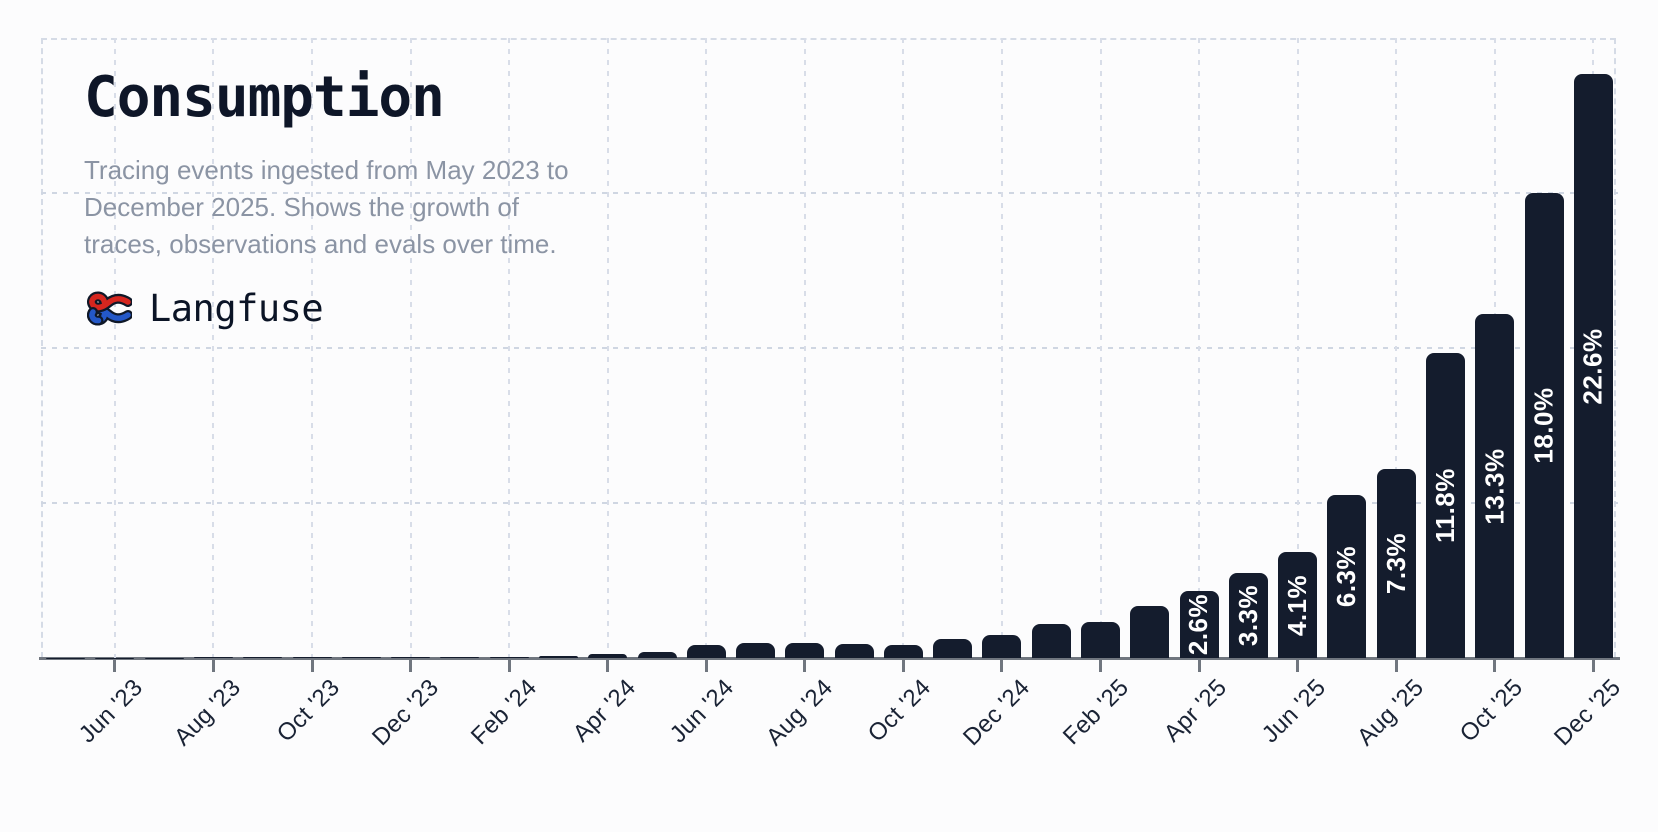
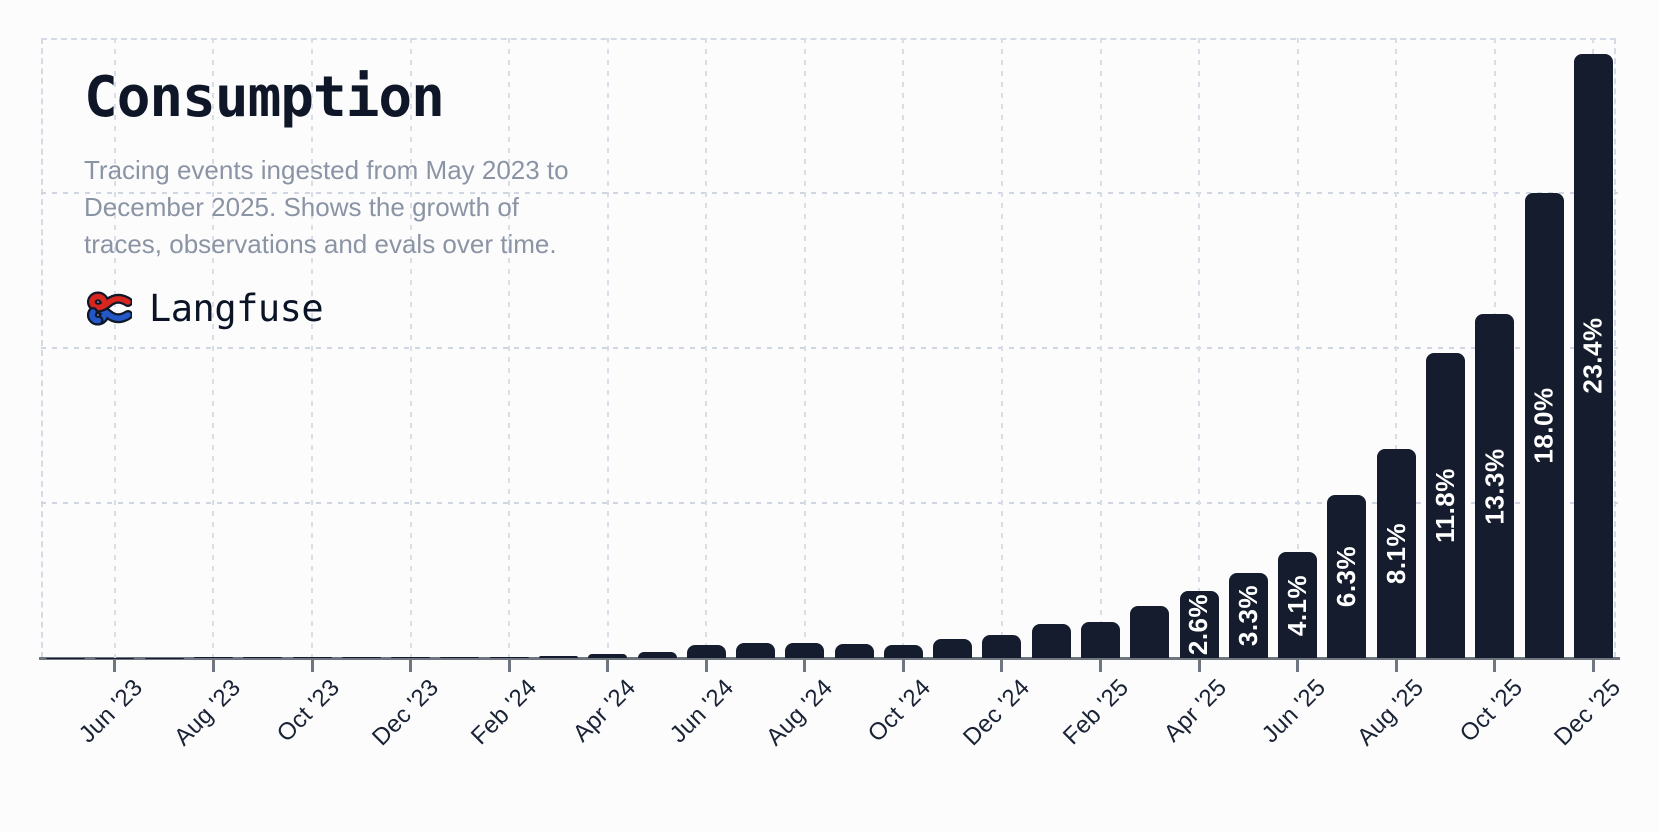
Aug '25: 7.3% -> 8.1%
Dec '25: 22.6% -> 23.4%
